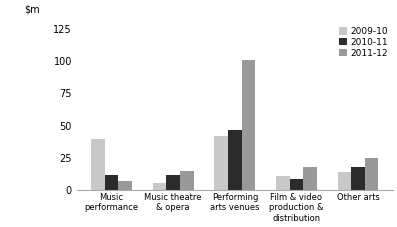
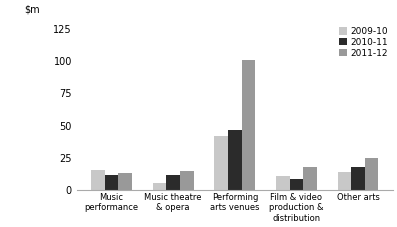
2009-10/Music performance: 40 -> 16
2011-12/Music performance: 7 -> 13
